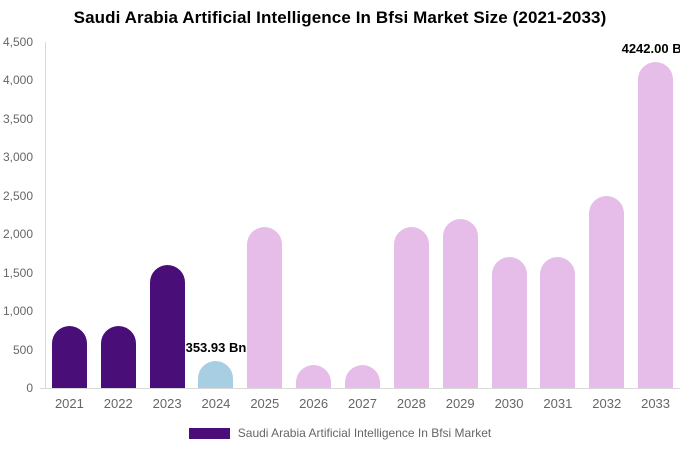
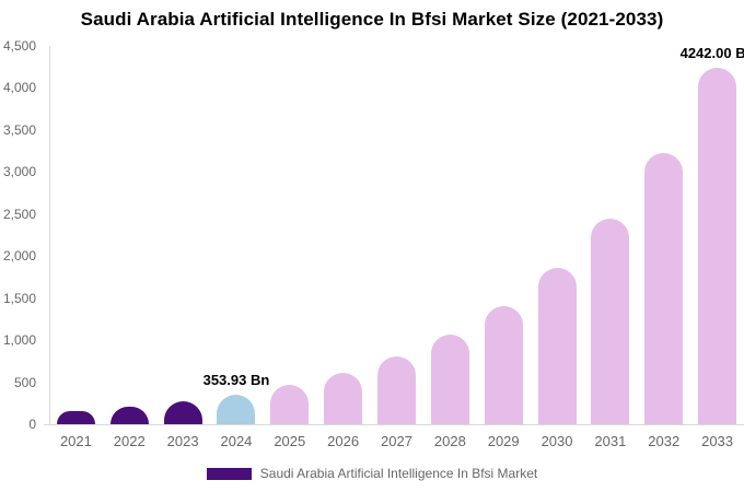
2021: 800 -> 200
2022: 800 -> 200
2023: 1600 -> 300
2025: 2100 -> 500
2026: 300 -> 600
2027: 300 -> 800
2028: 2100 -> 1100
2029: 2200 -> 1400
2030: 1700 -> 1900
2031: 1700 -> 2400
2032: 2500 -> 3200
